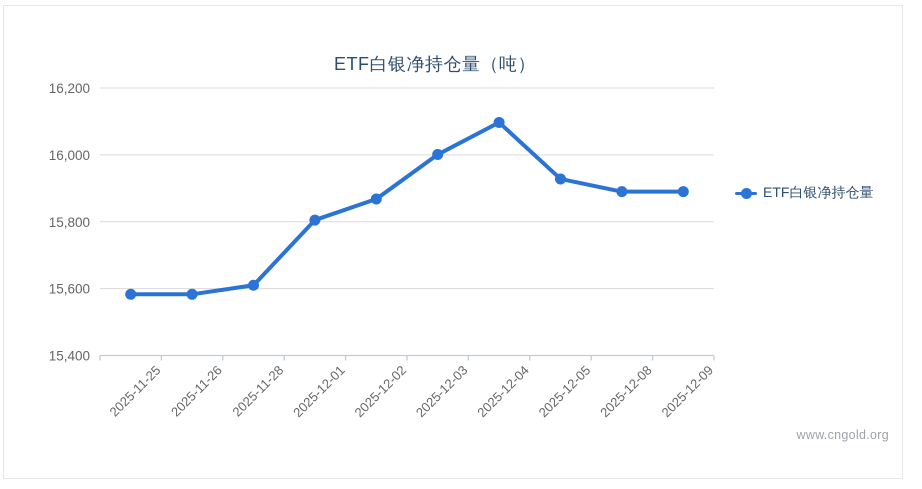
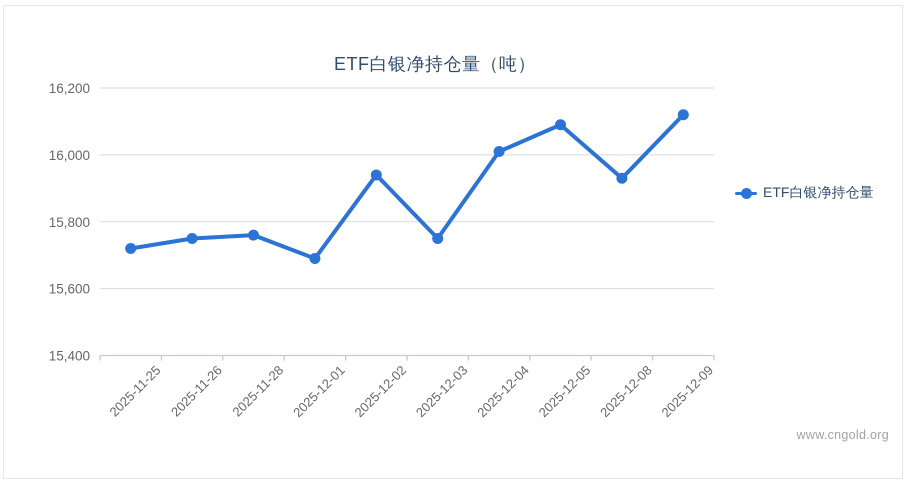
2025-11-25: 15580 -> 15720
2025-11-26: 15580 -> 15750
2025-11-28: 15610 -> 15760
2025-12-01: 15800 -> 15690
2025-12-02: 15870 -> 15940
2025-12-03: 16000 -> 15750
2025-12-04: 16100 -> 16010
2025-12-05: 15930 -> 16090
2025-12-08: 15890 -> 15930
2025-12-09: 15890 -> 16120
